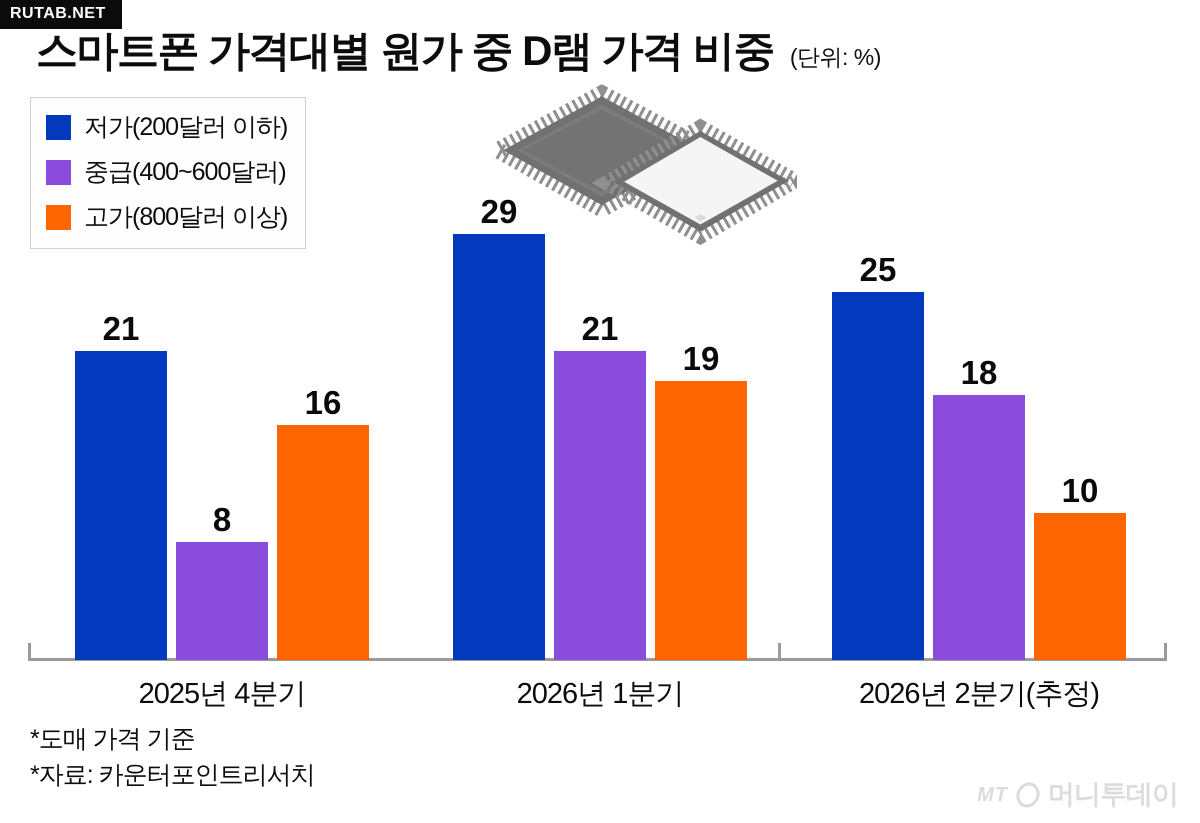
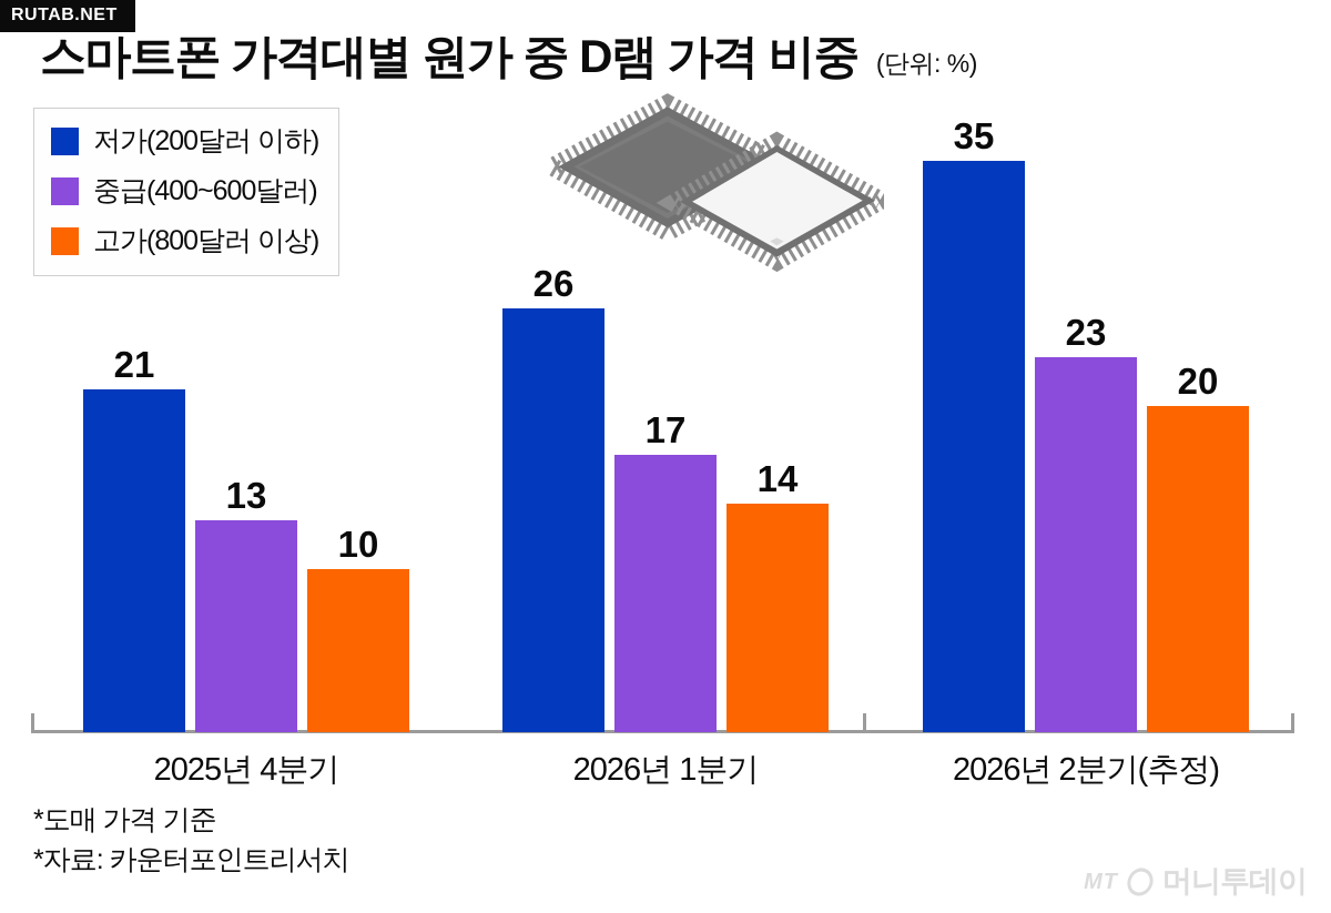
중급(400~600달러)/2025년 4분기: 8 -> 13
고가(800달러 이상)/2025년 4분기: 16 -> 10
저가(200달러 이하)/2026년 1분기: 29 -> 26
중급(400~600달러)/2026년 1분기: 21 -> 17
고가(800달러 이상)/2026년 1분기: 19 -> 14
저가(200달러 이하)/2026년 2분기(추정): 25 -> 35
중급(400~600달러)/2026년 2분기(추정): 18 -> 23
고가(800달러 이상)/2026년 2분기(추정): 10 -> 20
